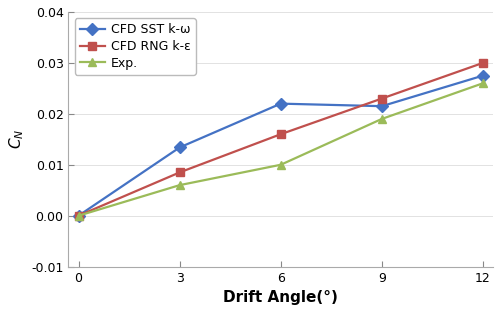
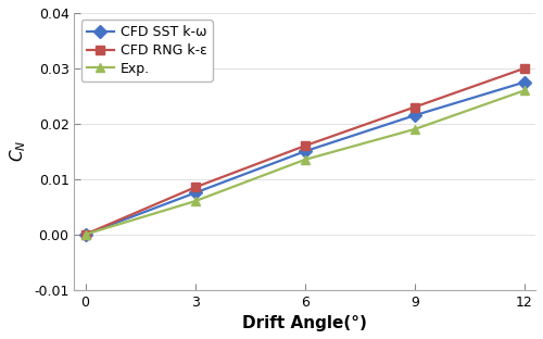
CFD SST k-ω/3: 0.0134 -> 0.0075
CFD SST k-ω/6: 0.0220 -> 0.0150
Exp./6: 0.0100 -> 0.0135
